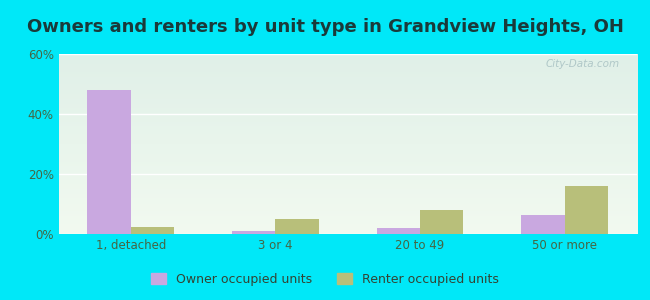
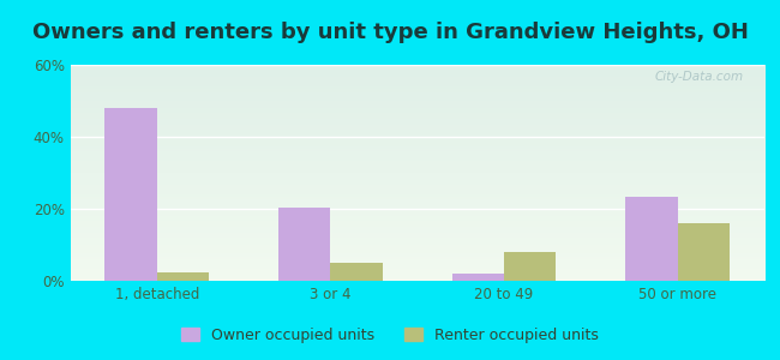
Owner occupied units/3 or 4: 1.0% -> 20.5%
Owner occupied units/50 or more: 6.5% -> 23.5%
